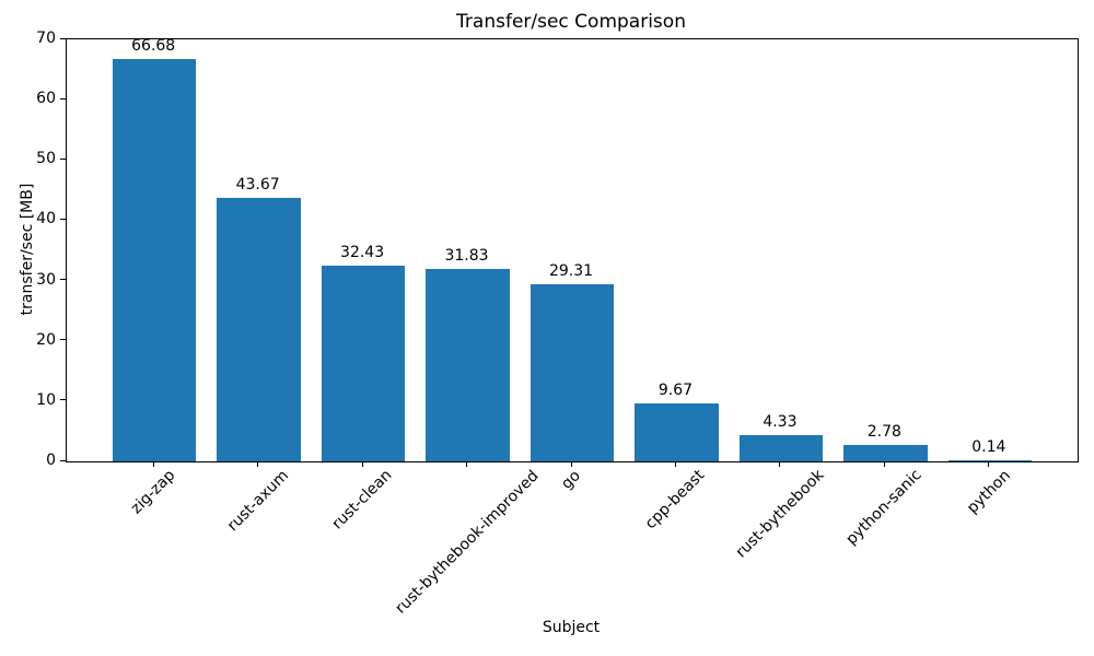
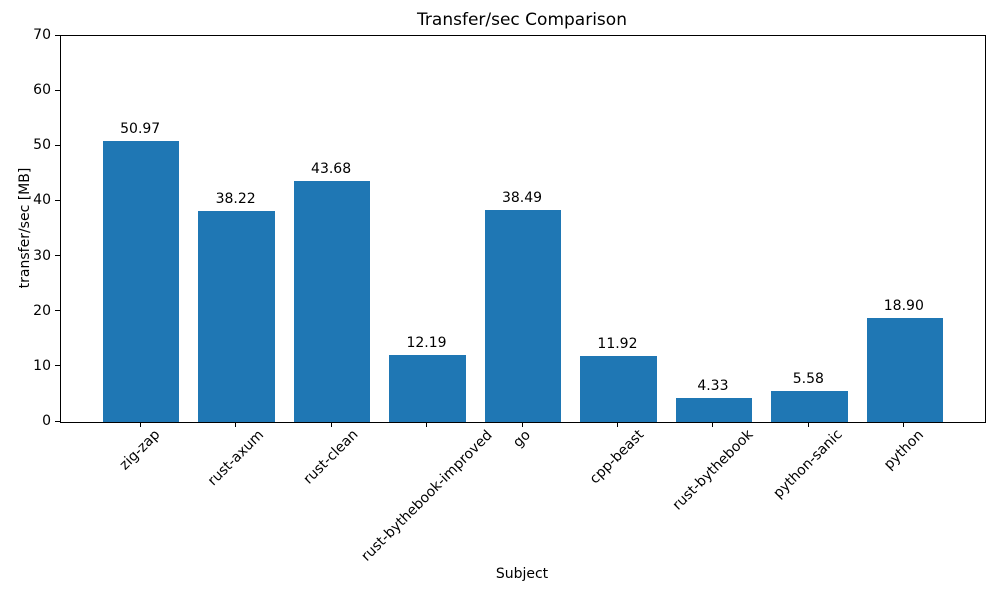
zig-zap: 66.68 -> 50.97
rust-axum: 43.67 -> 38.22
rust-clean: 32.43 -> 43.68
rust-bythebook-improved: 31.83 -> 12.19
go: 29.31 -> 38.49
cpp-beast: 9.67 -> 11.92
python-sanic: 2.78 -> 5.58
python: 0.14 -> 18.90
